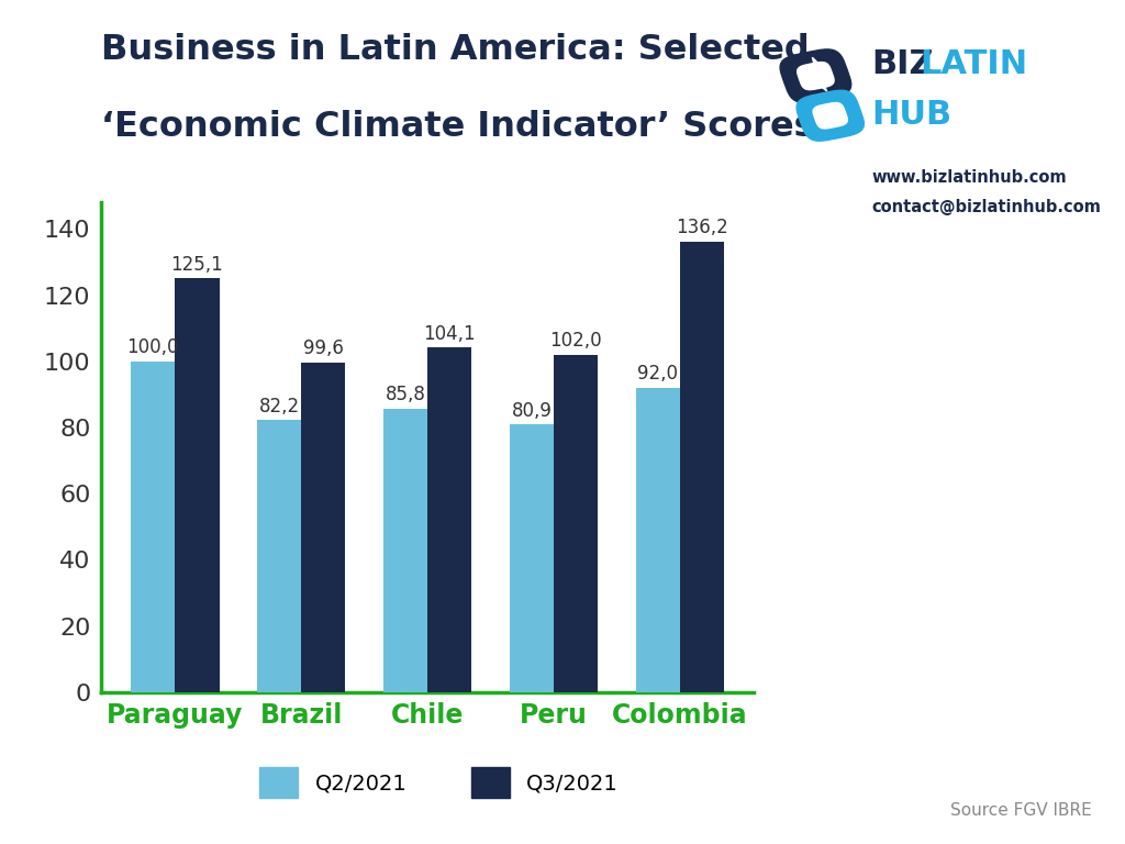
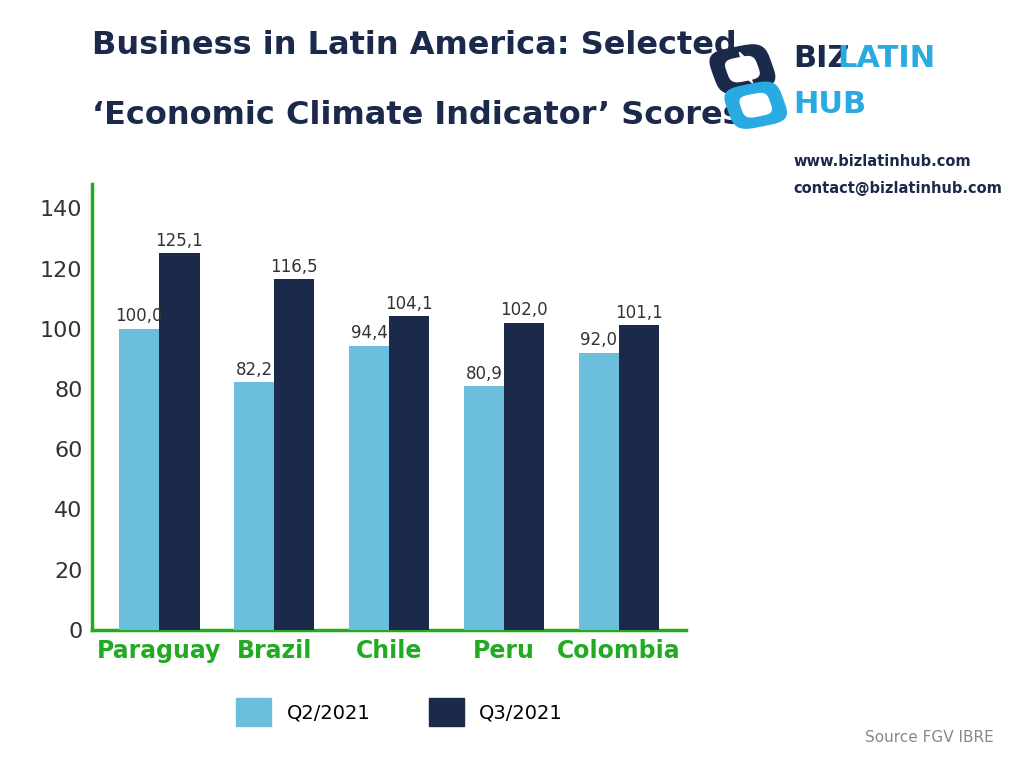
Q3/2021/Brazil: 99,6 -> 116,5
Q2/2021/Chile: 85,8 -> 94,4
Q3/2021/Colombia: 136,2 -> 101,1
